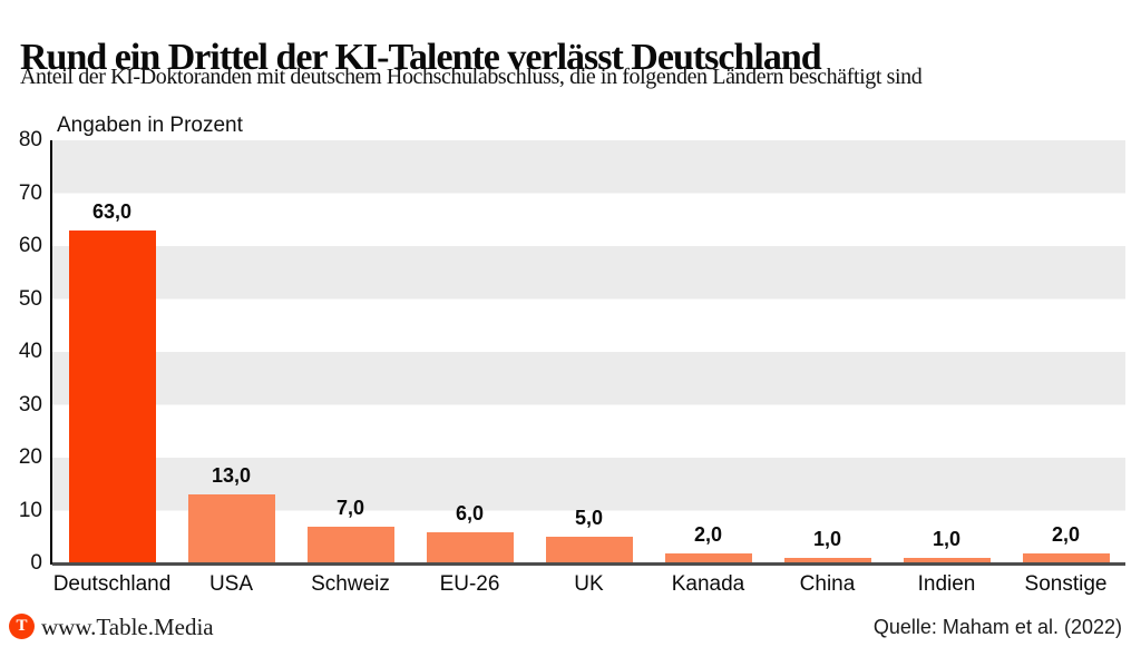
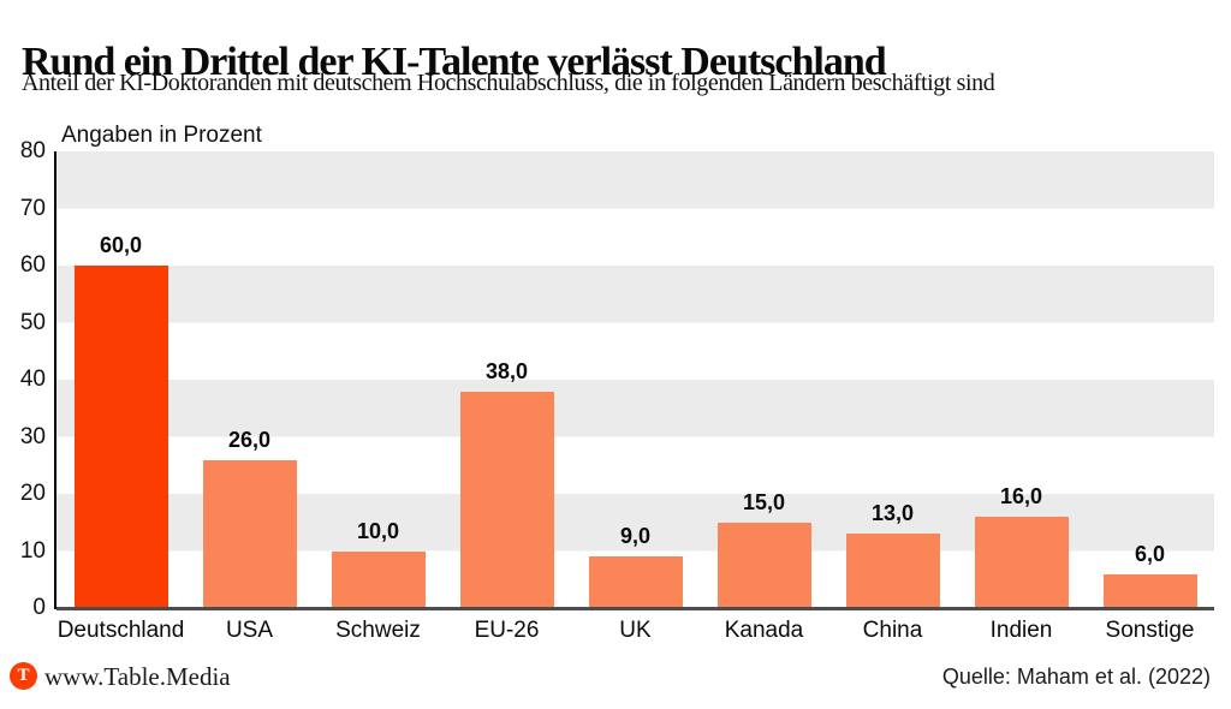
Deutschland: 63,0 -> 60,0
USA: 13,0 -> 26,0
Schweiz: 7,0 -> 10,0
EU-26: 6,0 -> 38,0
UK: 5,0 -> 9,0
Kanada: 2,0 -> 15,0
China: 1,0 -> 13,0
Indien: 1,0 -> 16,0
Sonstige: 2,0 -> 6,0
